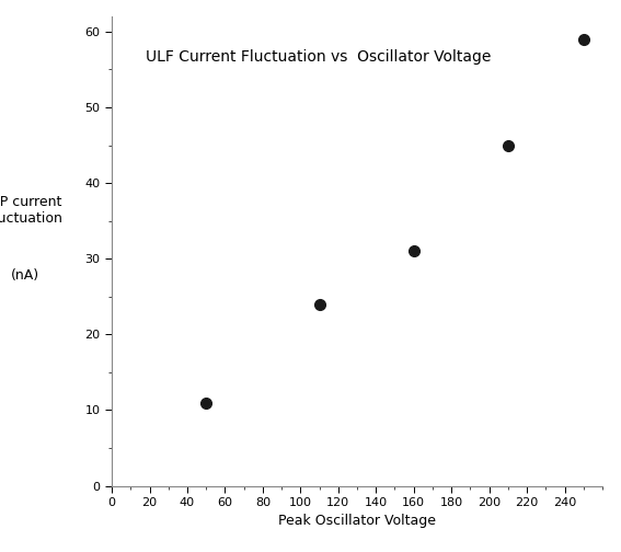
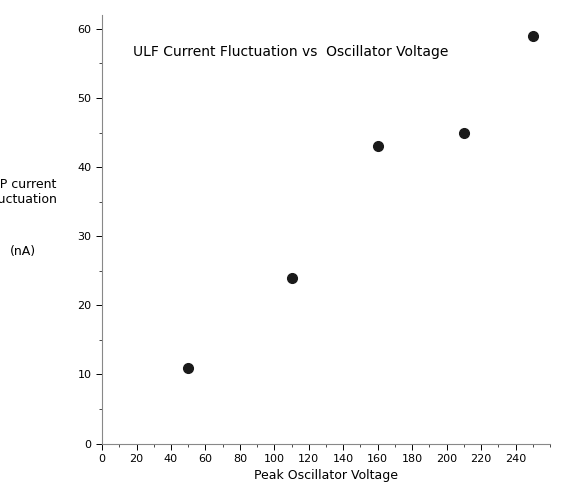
160: 31 -> 43
